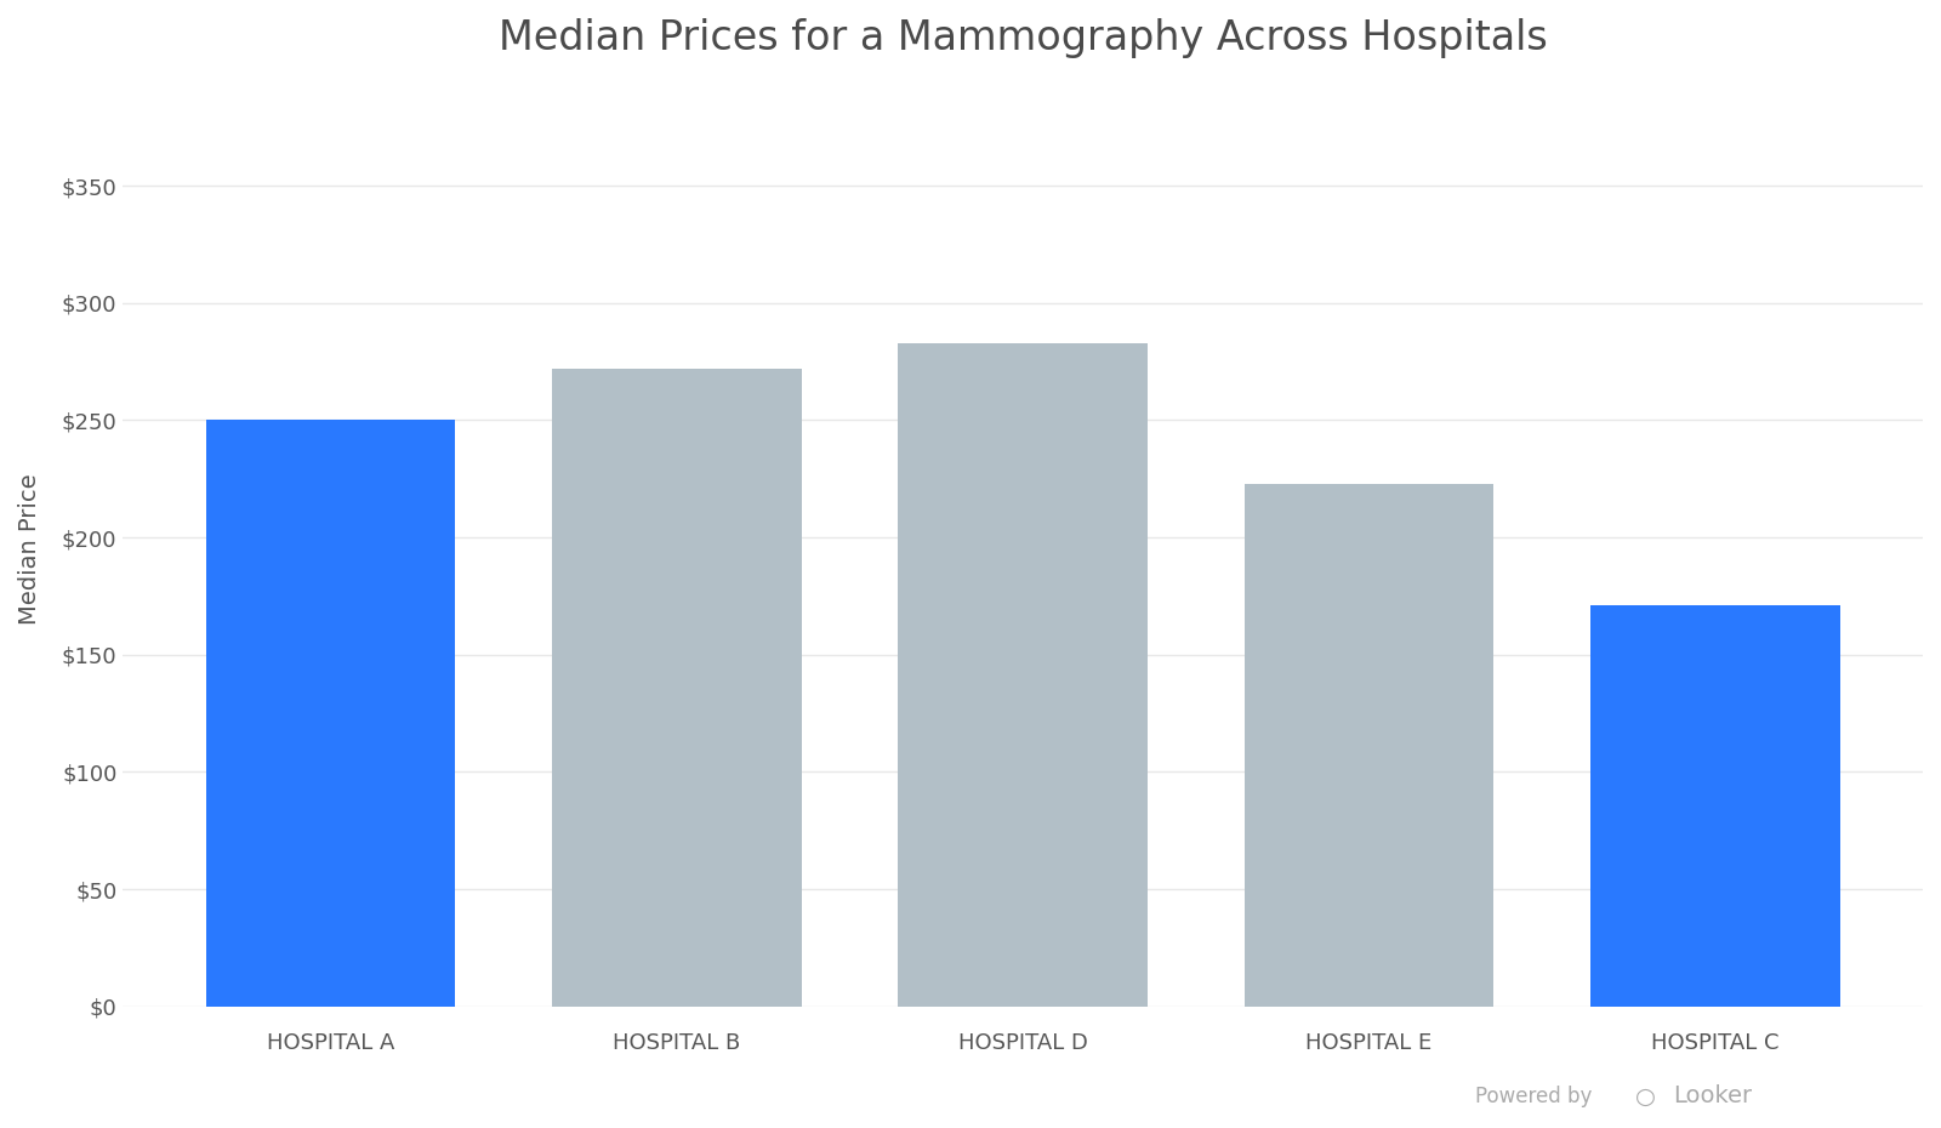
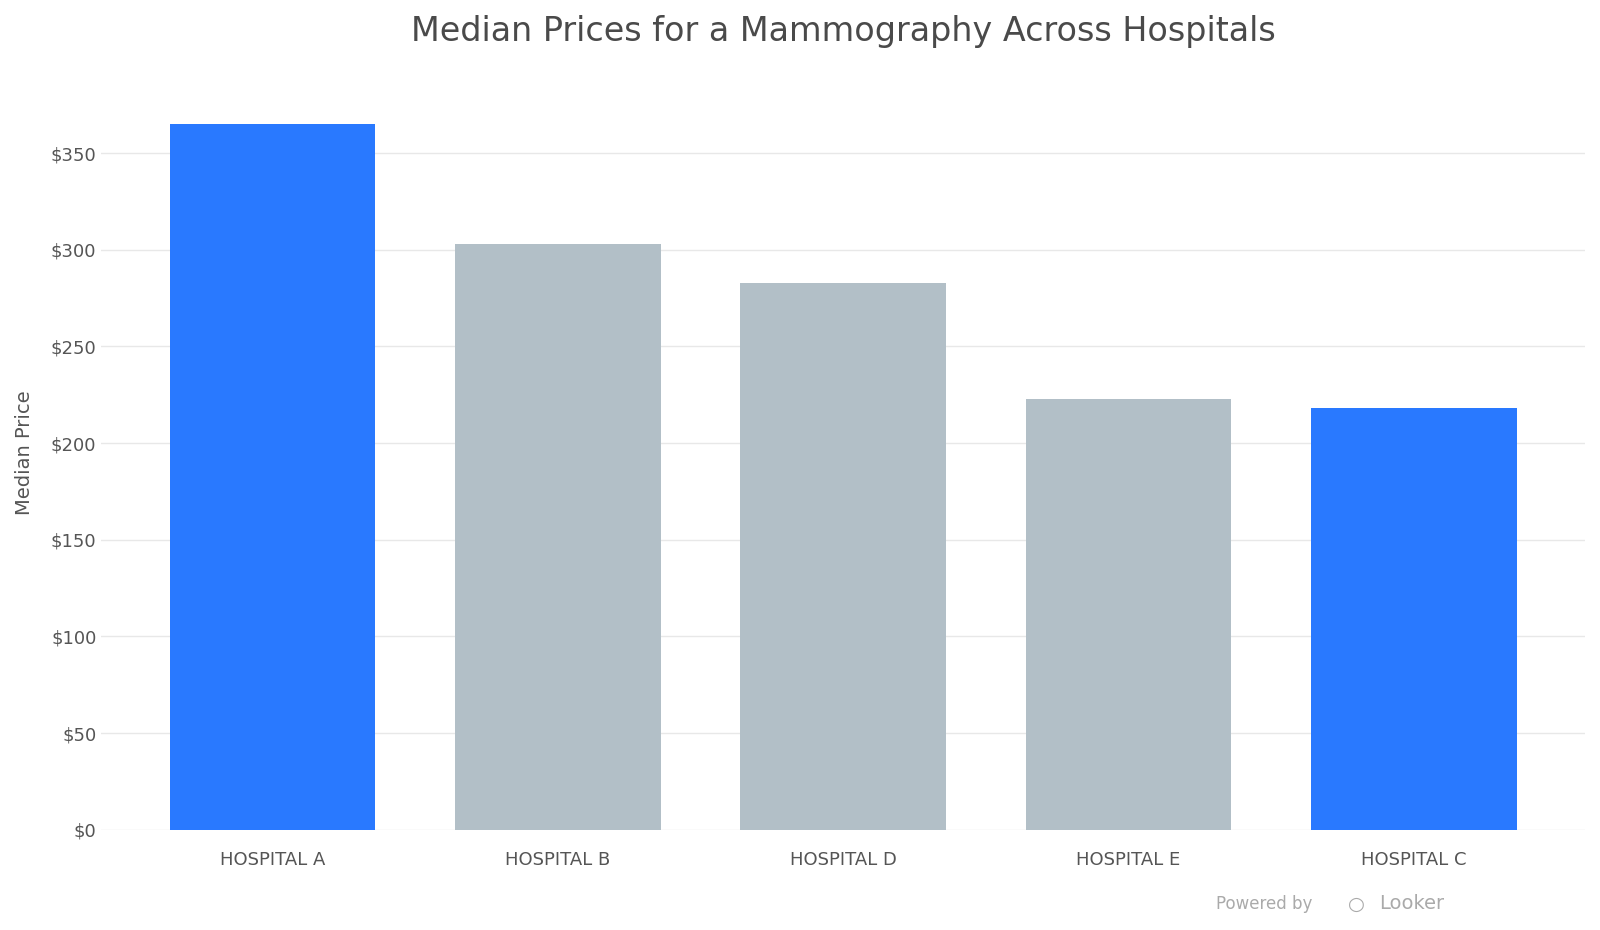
HOSPITAL A: $250 -> $365
HOSPITAL B: $272 -> $303
HOSPITAL C: $171 -> $218
